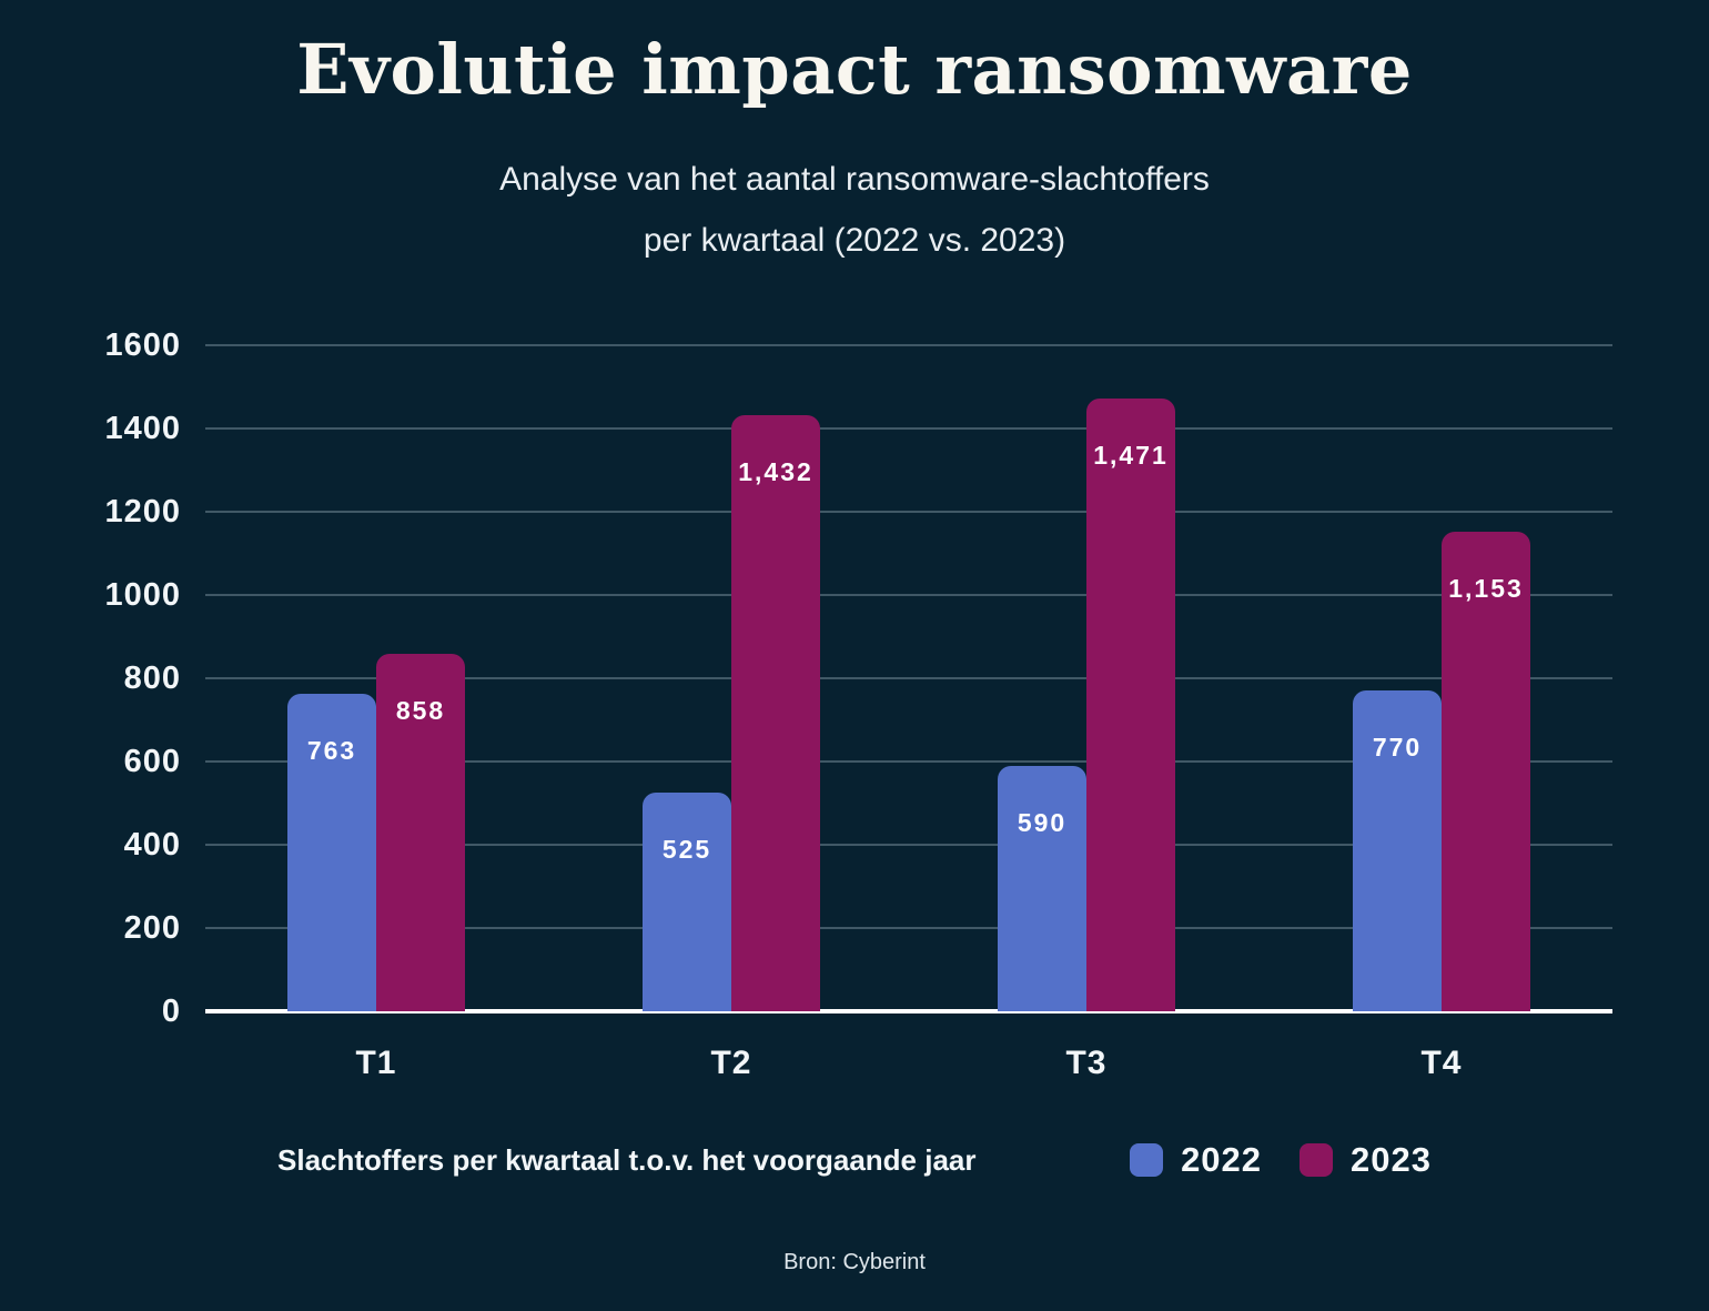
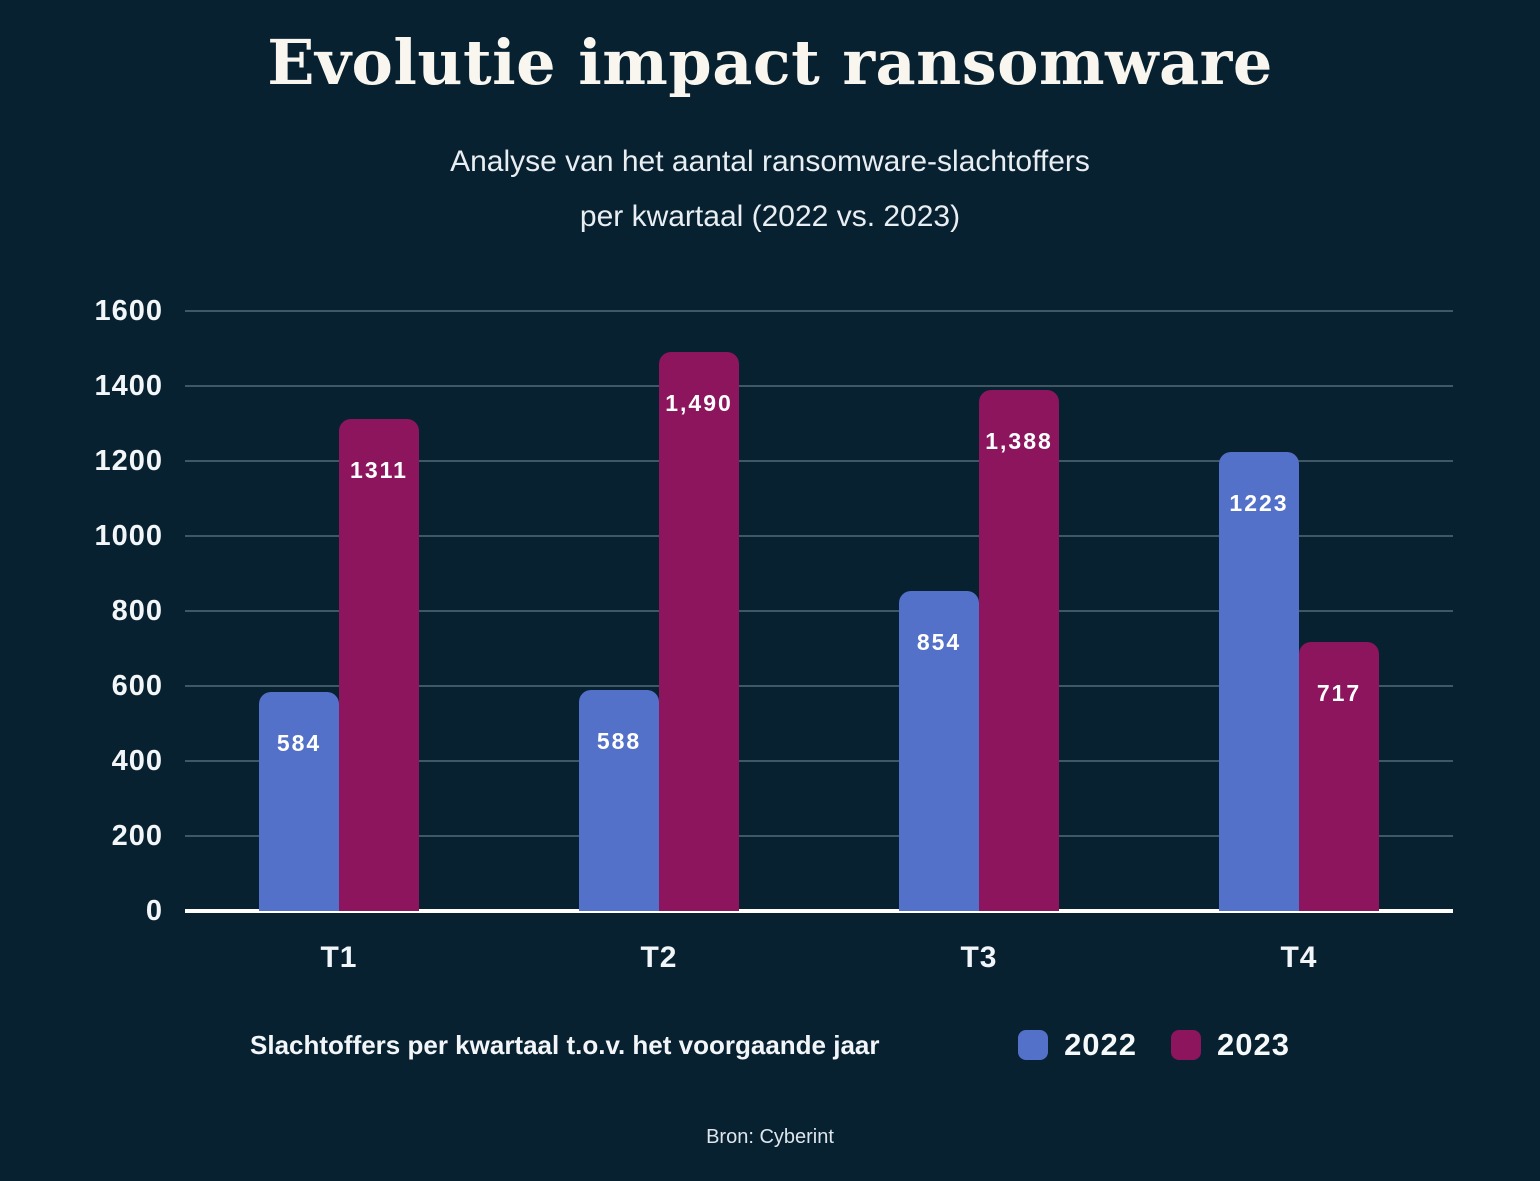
2022/T1: 763 -> 584
2023/T1: 858 -> 1311
2022/T2: 525 -> 588
2023/T2: 1,432 -> 1,490
2022/T3: 590 -> 854
2023/T3: 1,471 -> 1,388
2022/T4: 770 -> 1223
2023/T4: 1,153 -> 717
